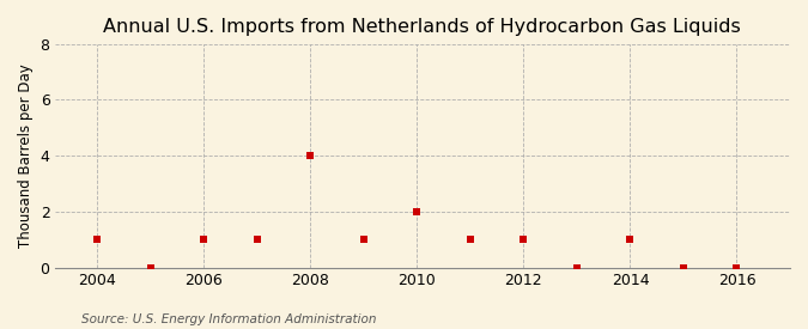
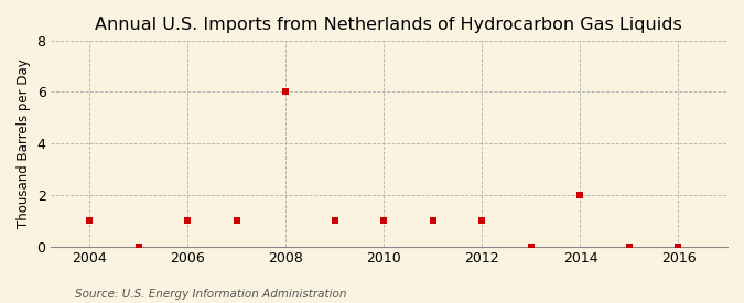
2008: 4 -> 6
2010: 2 -> 1
2014: 1 -> 2
